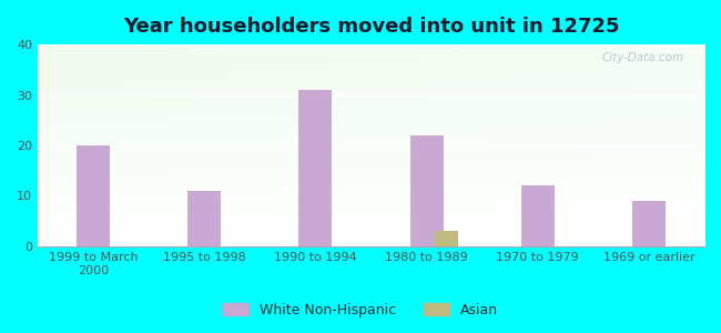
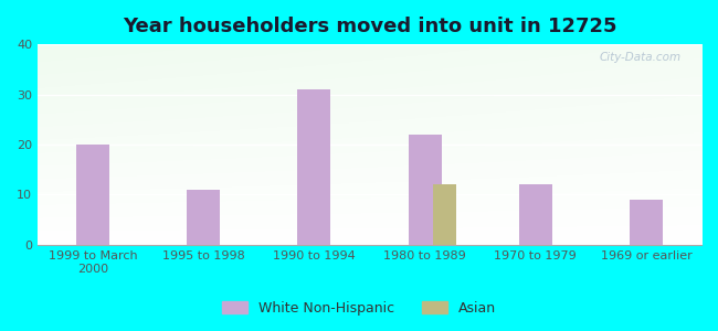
Asian/1980 to 1989: 3 -> 12
